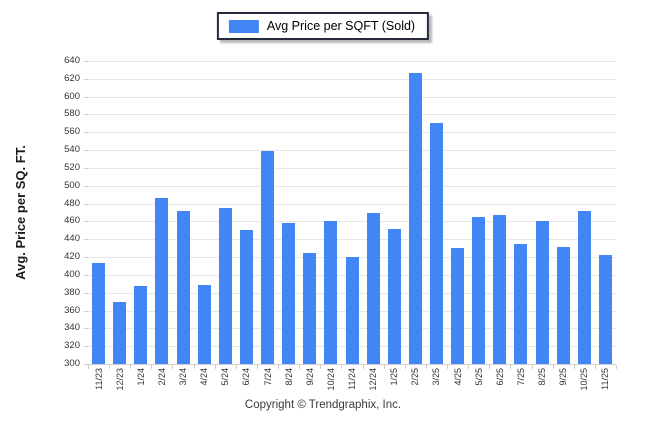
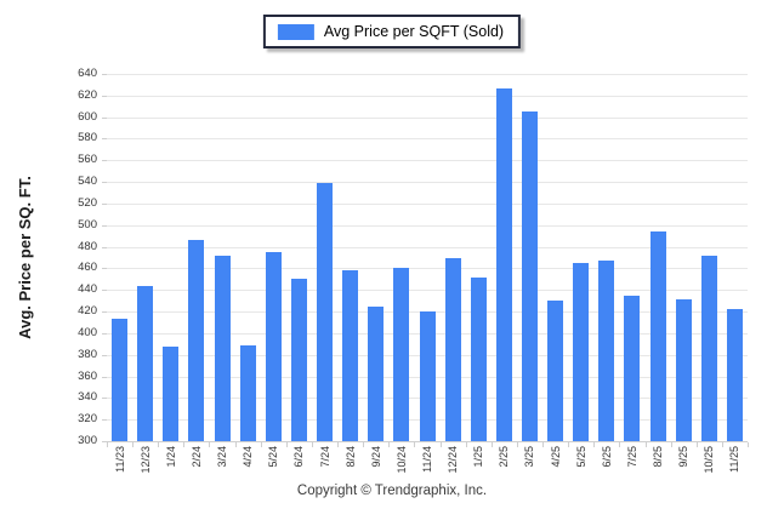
12/23: 370 -> 440
3/25: 570 -> 600
8/25: 460 -> 490
